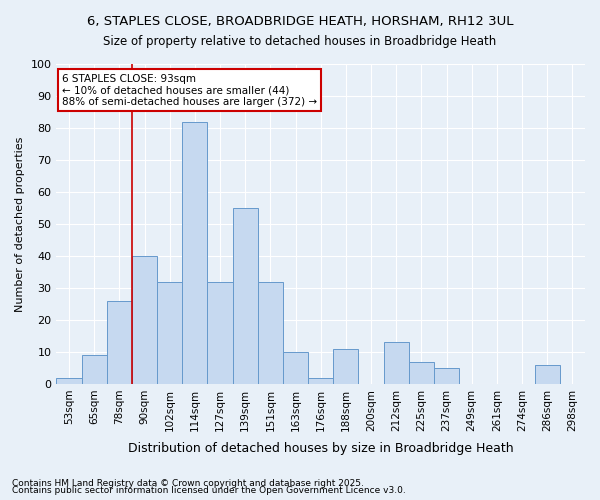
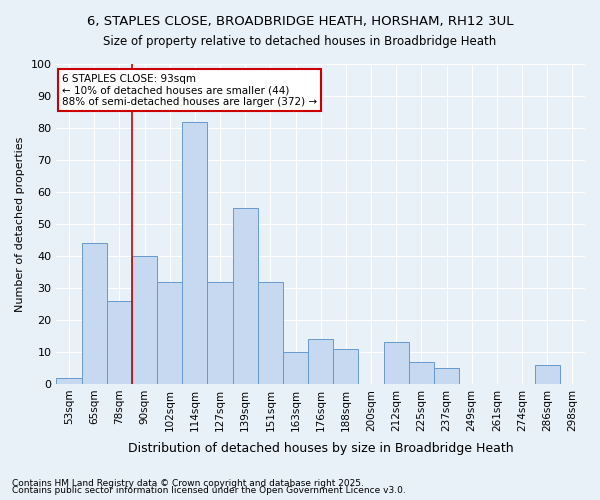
65sqm: 9 -> 44
176sqm: 2 -> 14
